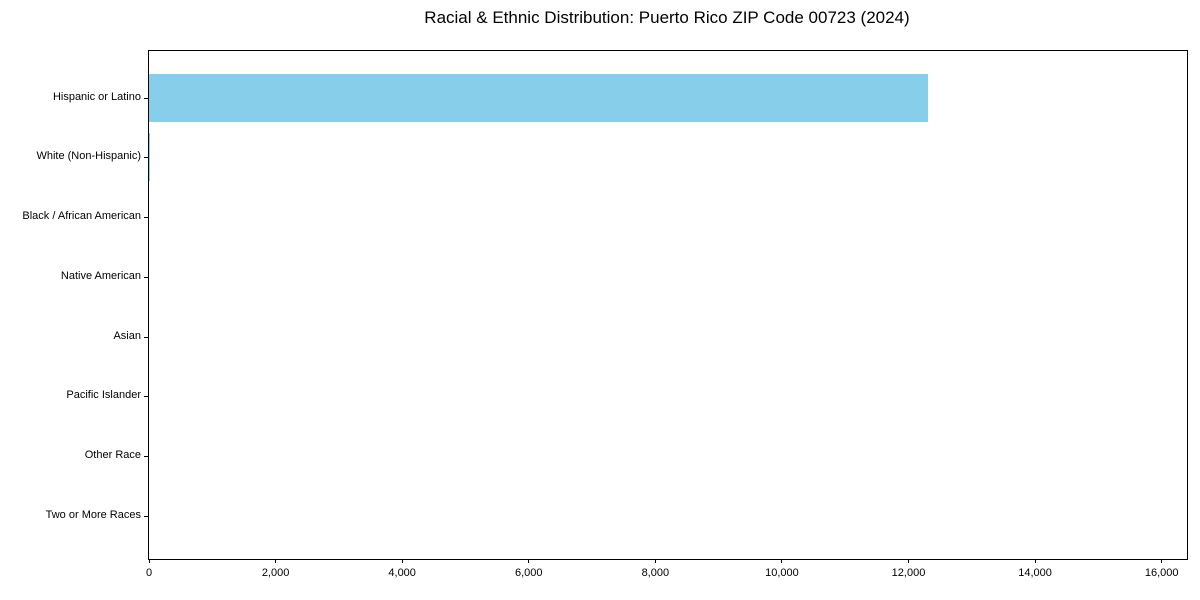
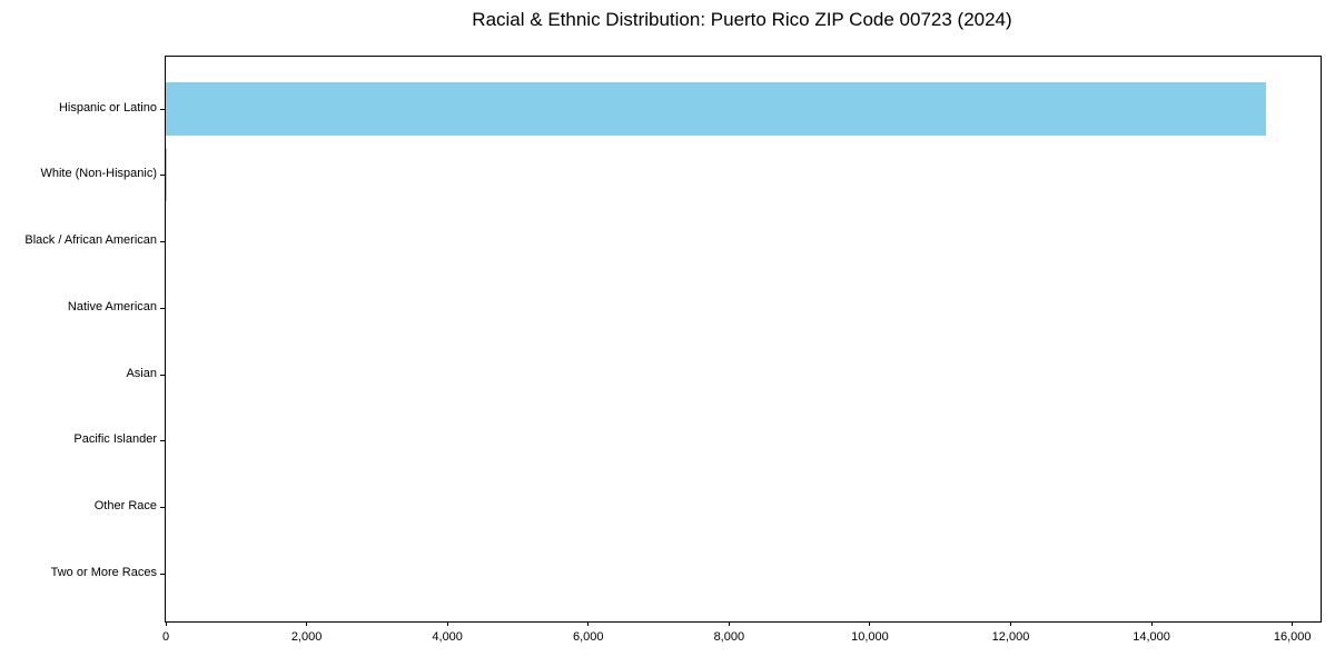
Hispanic or Latino: 12300 -> 15600
